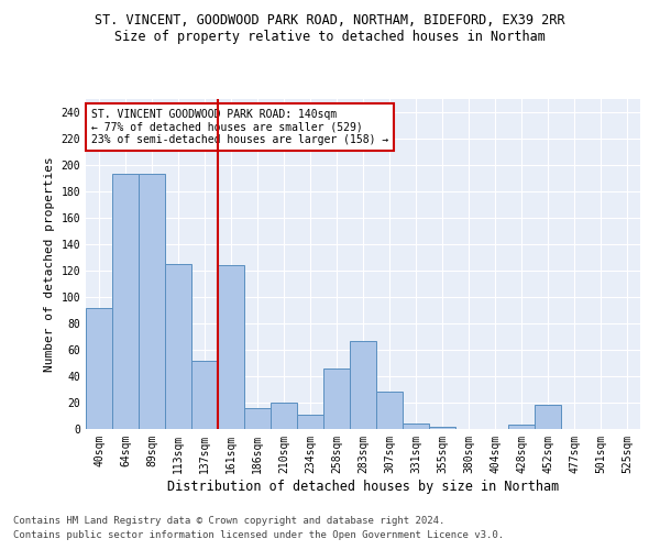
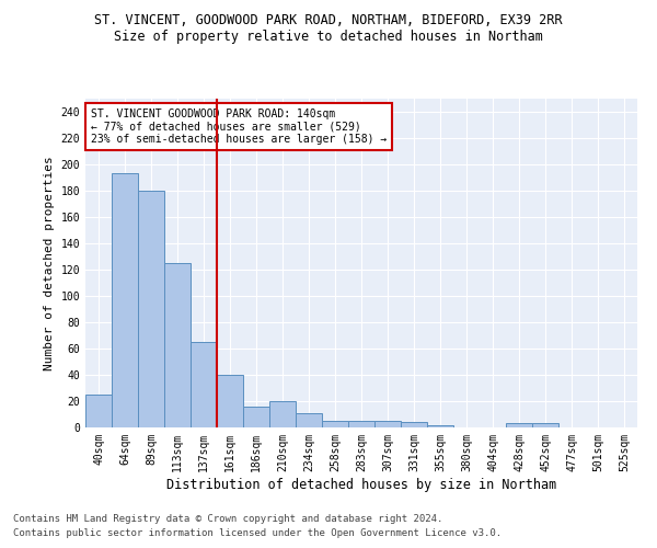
40sqm: 92 -> 25
89sqm: 193 -> 180
137sqm: 52 -> 65
161sqm: 124 -> 40
258sqm: 46 -> 5
283sqm: 67 -> 5
307sqm: 28 -> 5
452sqm: 18 -> 3
